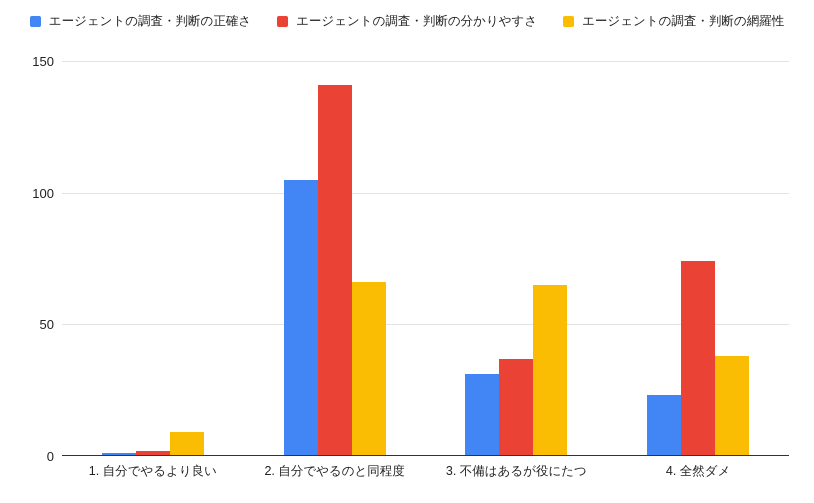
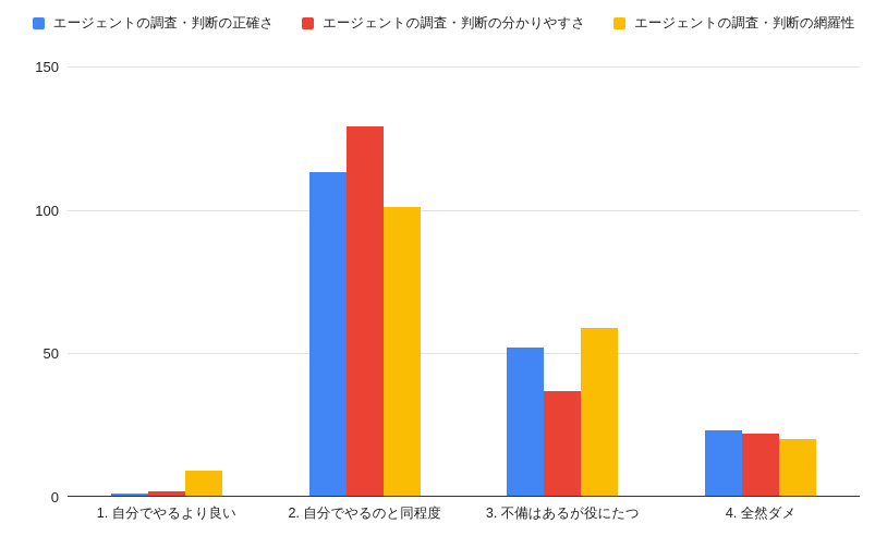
エージェントの調査・判断の正確さ/2. 自分でやるのと同程度: 105 -> 113
エージェントの調査・判断の分かりやすさ/2. 自分でやるのと同程度: 141 -> 129
エージェントの調査・判断の網羅性/2. 自分でやるのと同程度: 66 -> 101
エージェントの調査・判断の正確さ/3. 不備はあるが役にたつ: 31 -> 52
エージェントの調査・判断の網羅性/3. 不備はあるが役にたつ: 65 -> 59
エージェントの調査・判断の分かりやすさ/4. 全然ダメ: 74 -> 22
エージェントの調査・判断の網羅性/4. 全然ダメ: 38 -> 20
